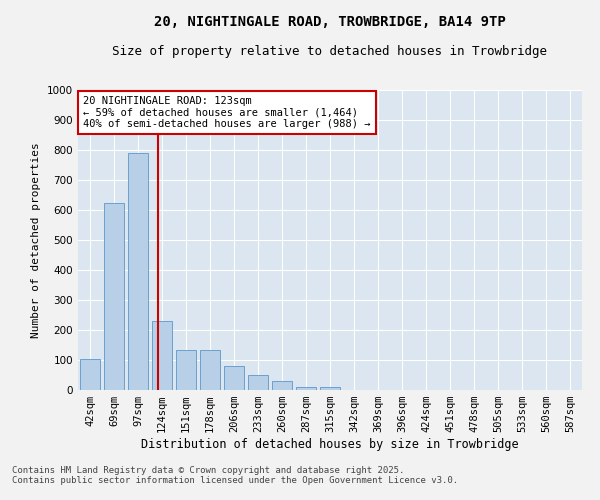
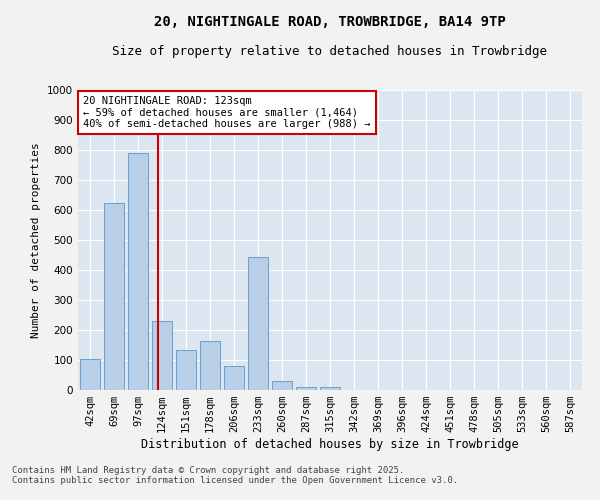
178sqm: 135 -> 165
233sqm: 50 -> 445
